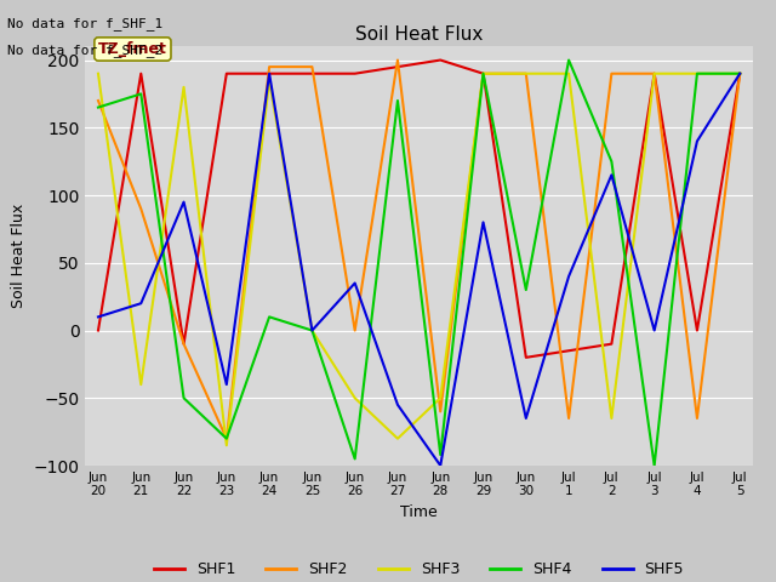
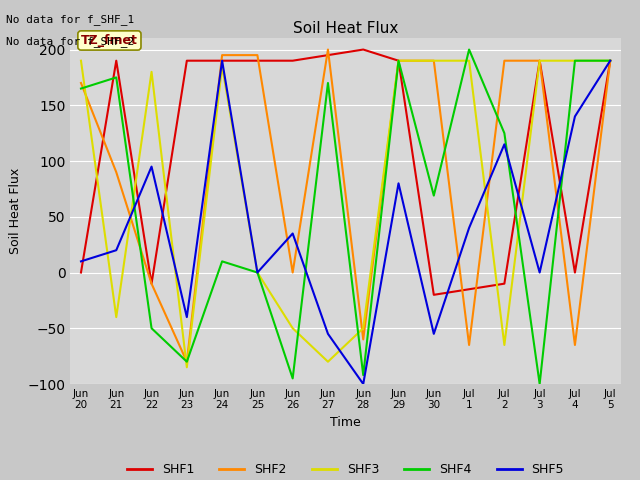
SHF4/Jun 30: 30 -> 69
SHF5/Jun 30: -65 -> -55
